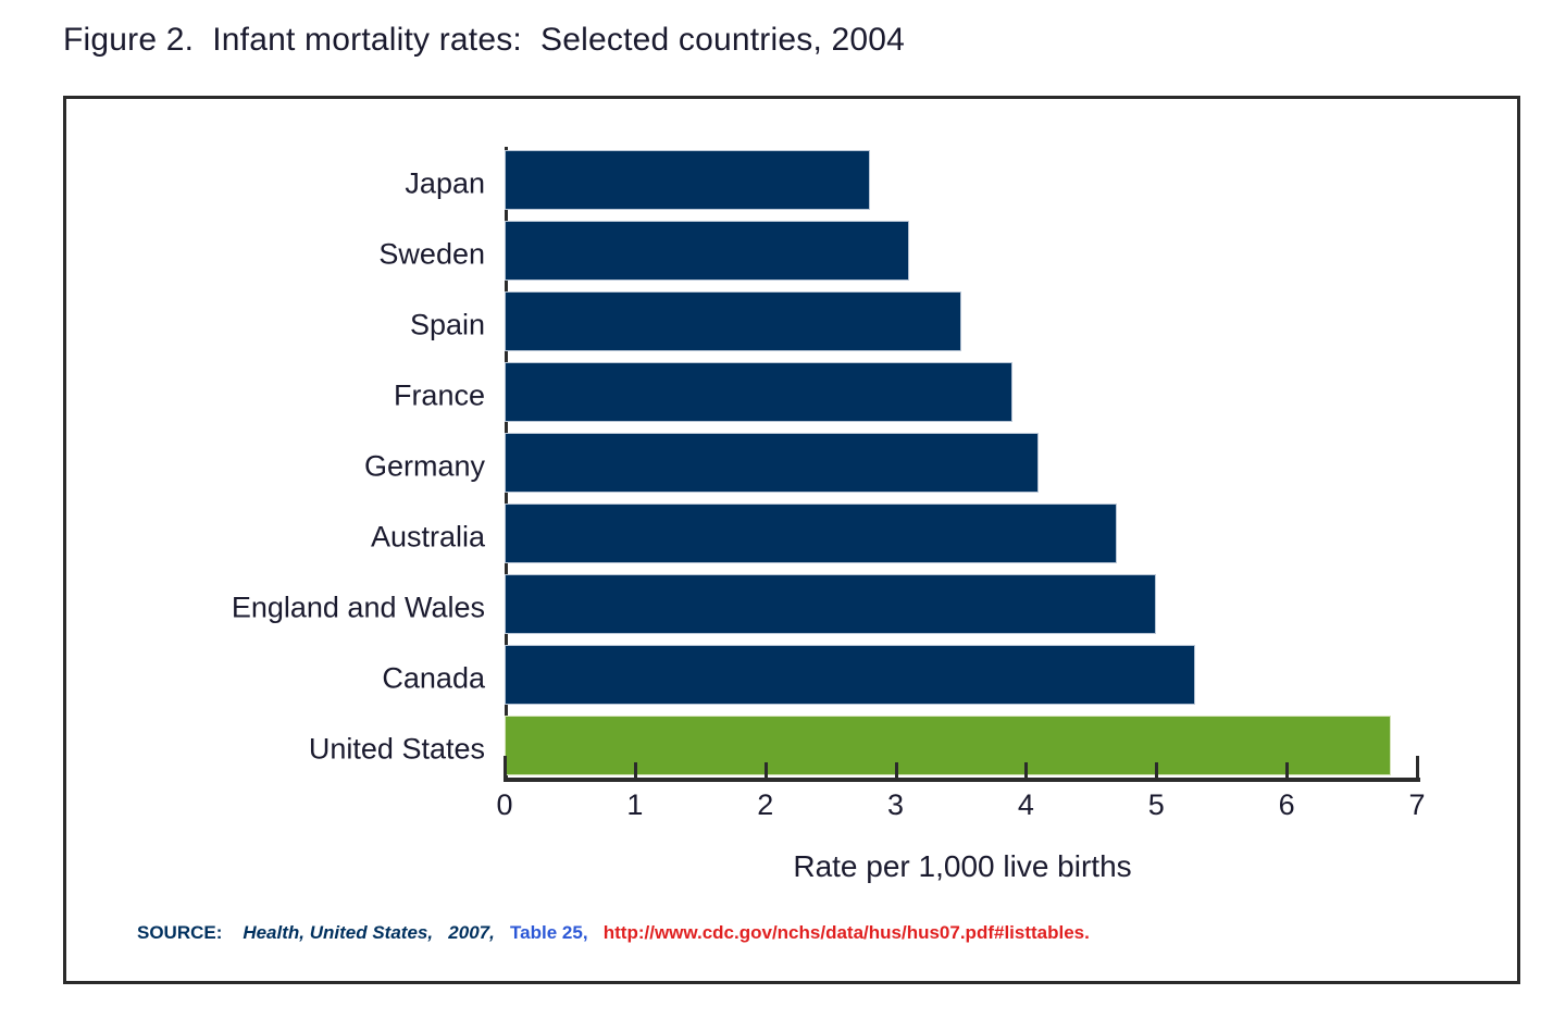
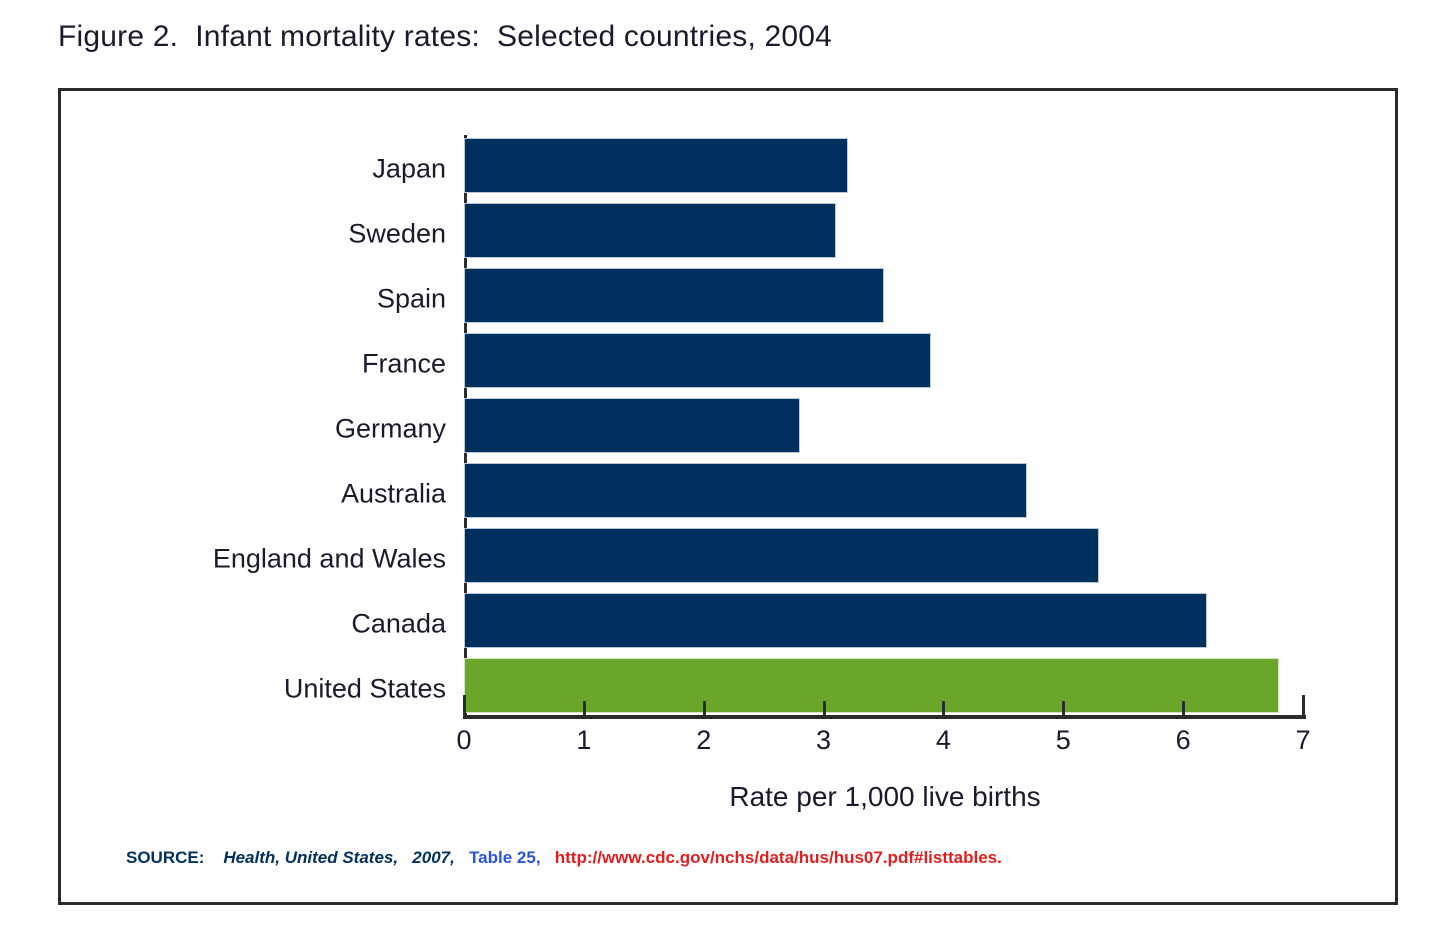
Japan: 2.8 -> 3.2
Germany: 4.1 -> 2.8
England and Wales: 5.0 -> 5.3
Canada: 5.3 -> 6.2
